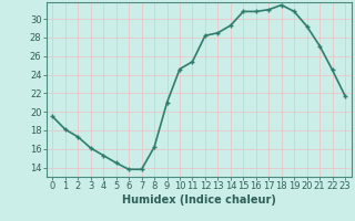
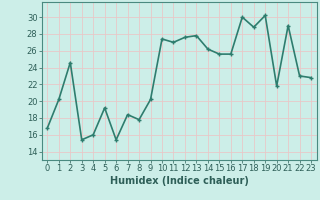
0: 19.5 -> 16.8
1: 18.1 -> 20.2
2: 17.3 -> 24.6
3: 16.1 -> 15.4
4: 15.3 -> 16.0
5: 14.5 -> 19.2
6: 13.8 -> 15.4
7: 13.8 -> 18.4
8: 16.2 -> 17.8
9: 21.0 -> 20.2
10: 24.6 -> 27.4
11: 25.4 -> 27.0
12: 28.2 -> 27.6
13: 28.5 -> 27.8
14: 29.3 -> 26.2
15: 30.8 -> 25.6
16: 30.8 -> 25.6
17: 31.0 -> 30.0
18: 31.5 -> 28.8
19: 30.8 -> 30.2
20: 29.2 -> 21.8
21: 27.1 -> 29.0
22: 24.5 -> 23.0
23: 21.7 -> 22.8
